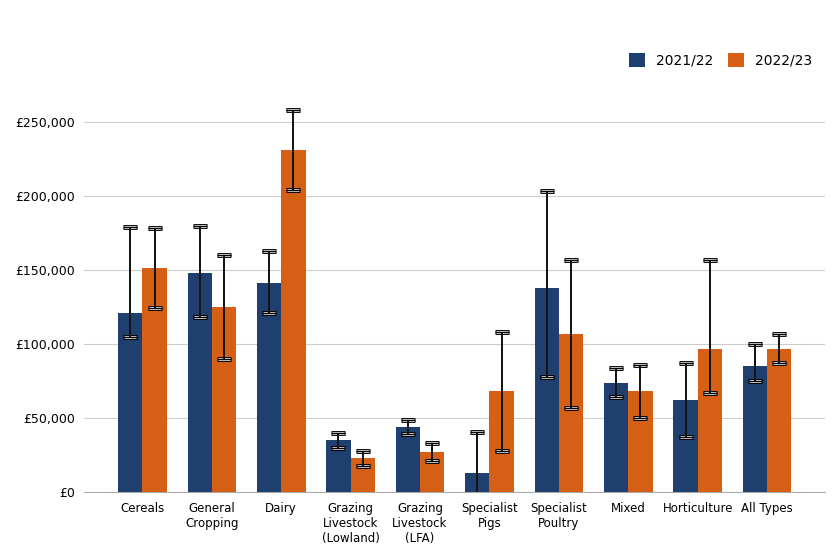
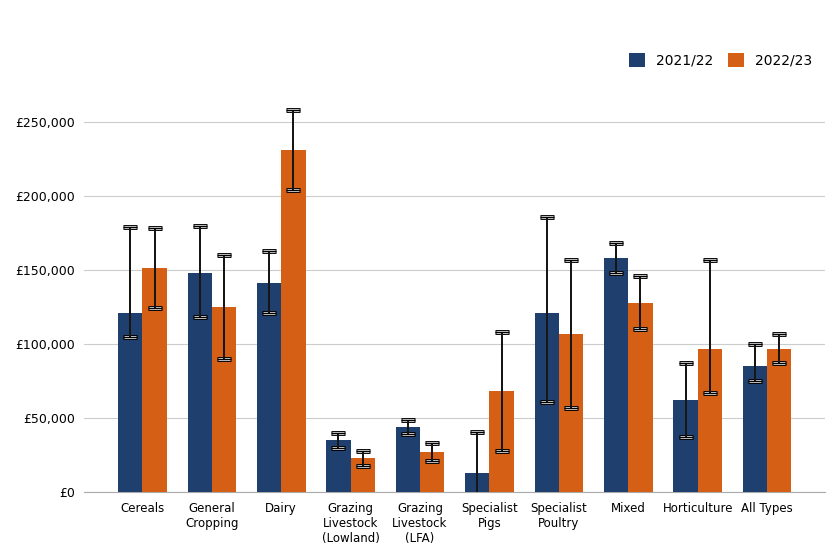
2021/22/Specialist Poultry: £138,000 -> £121,000
2021/22/Mixed: £74,000 -> £158,000
2022/23/Mixed: £68,000 -> £128,000
